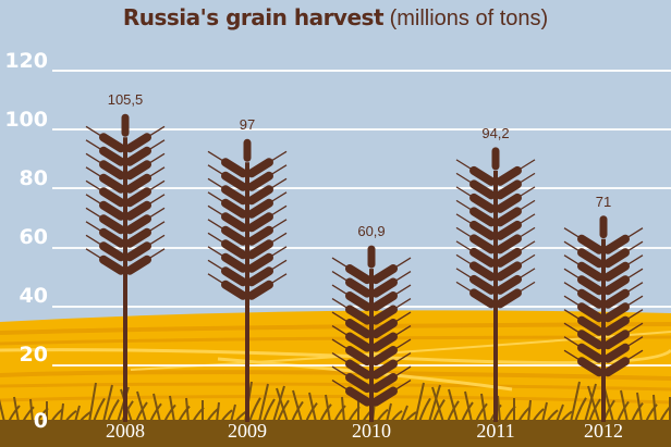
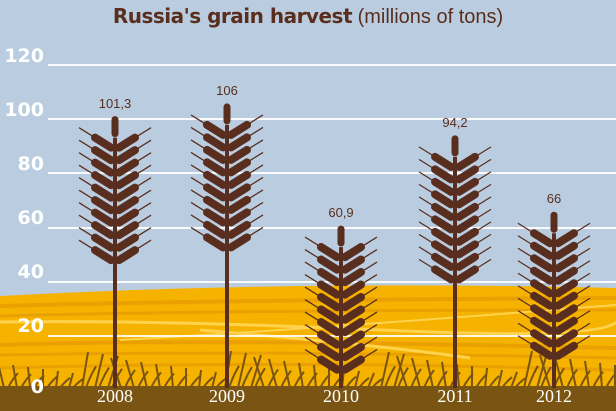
2008: 105,5 -> 101,3
2009: 97 -> 106
2012: 71 -> 66
